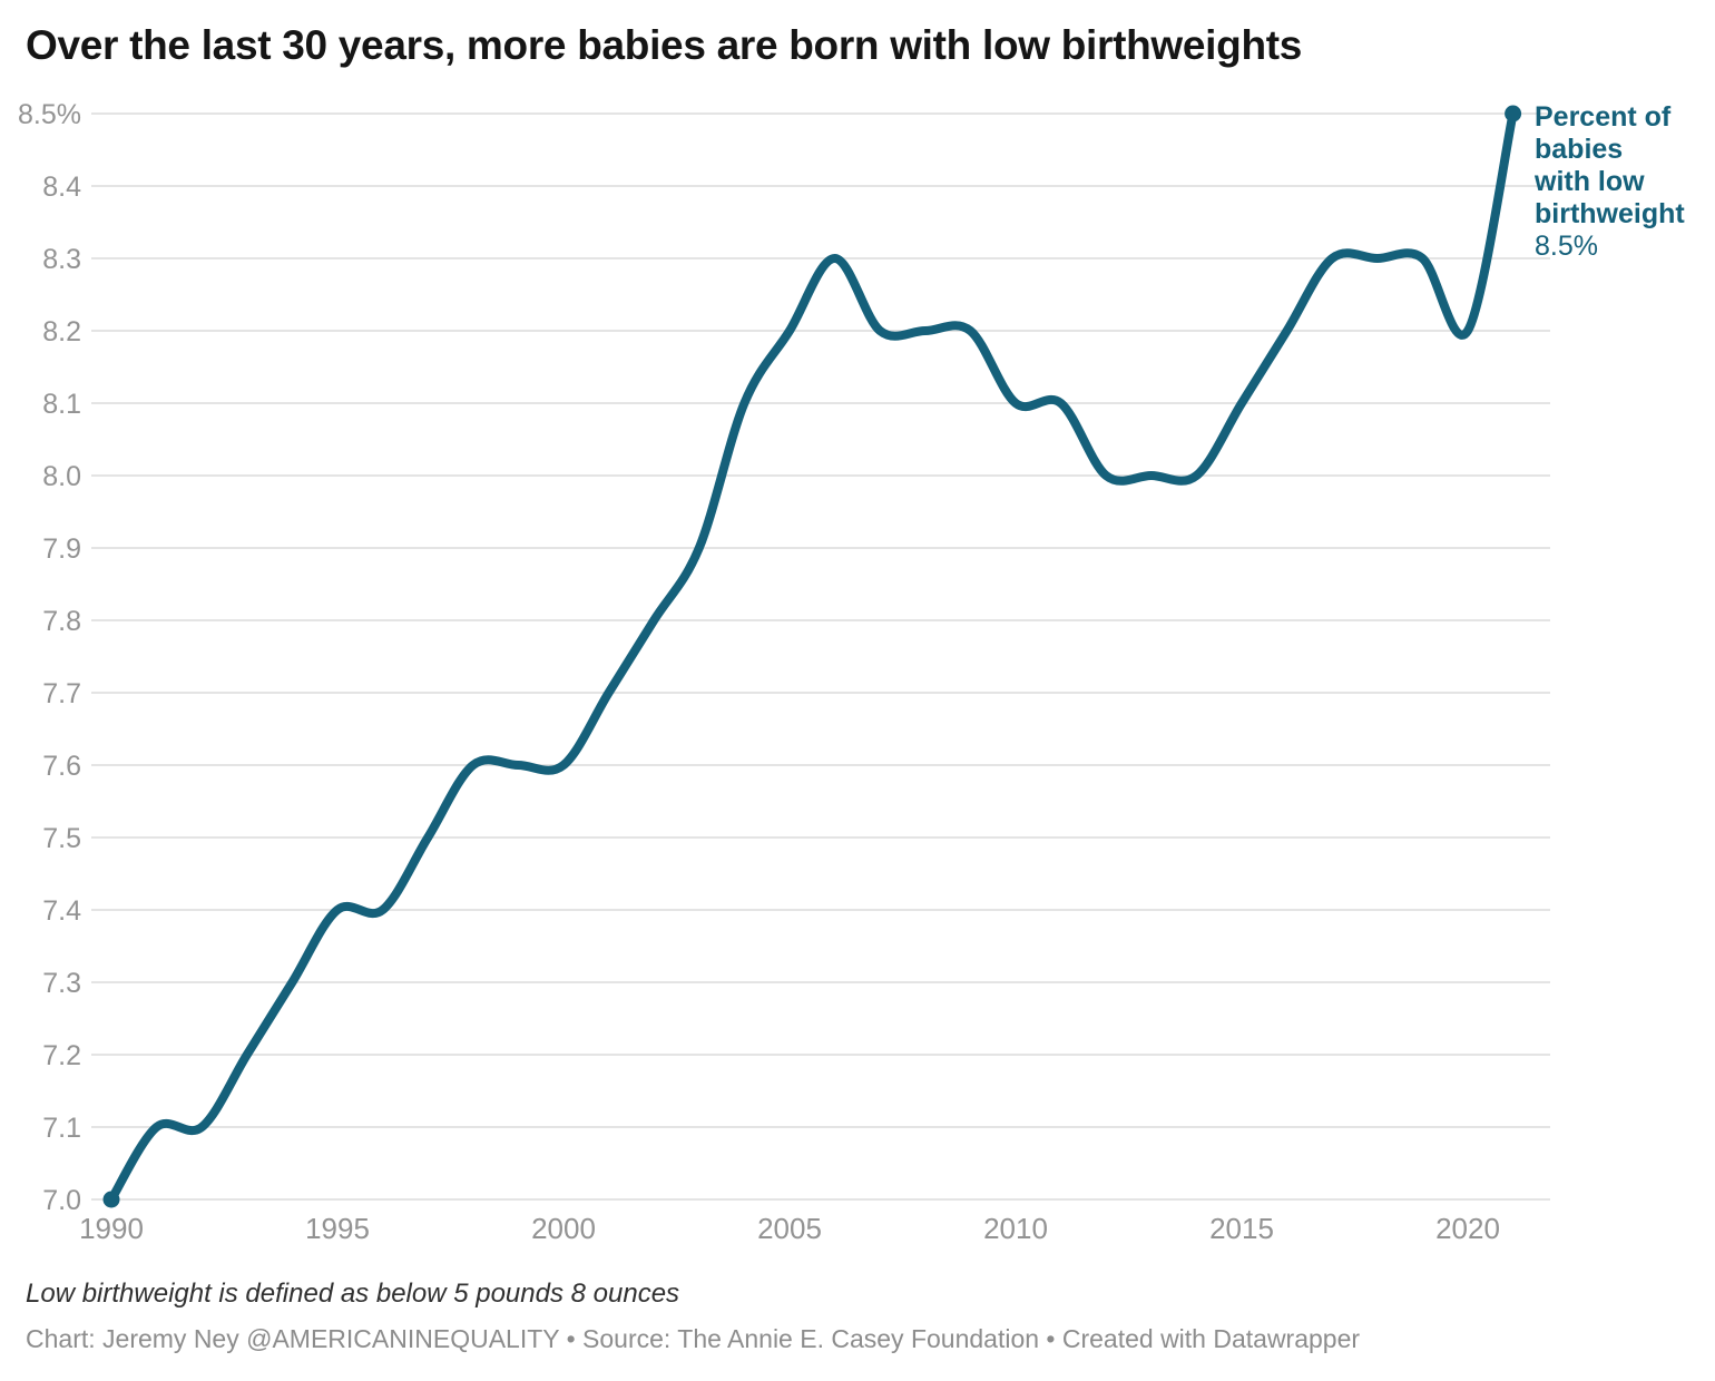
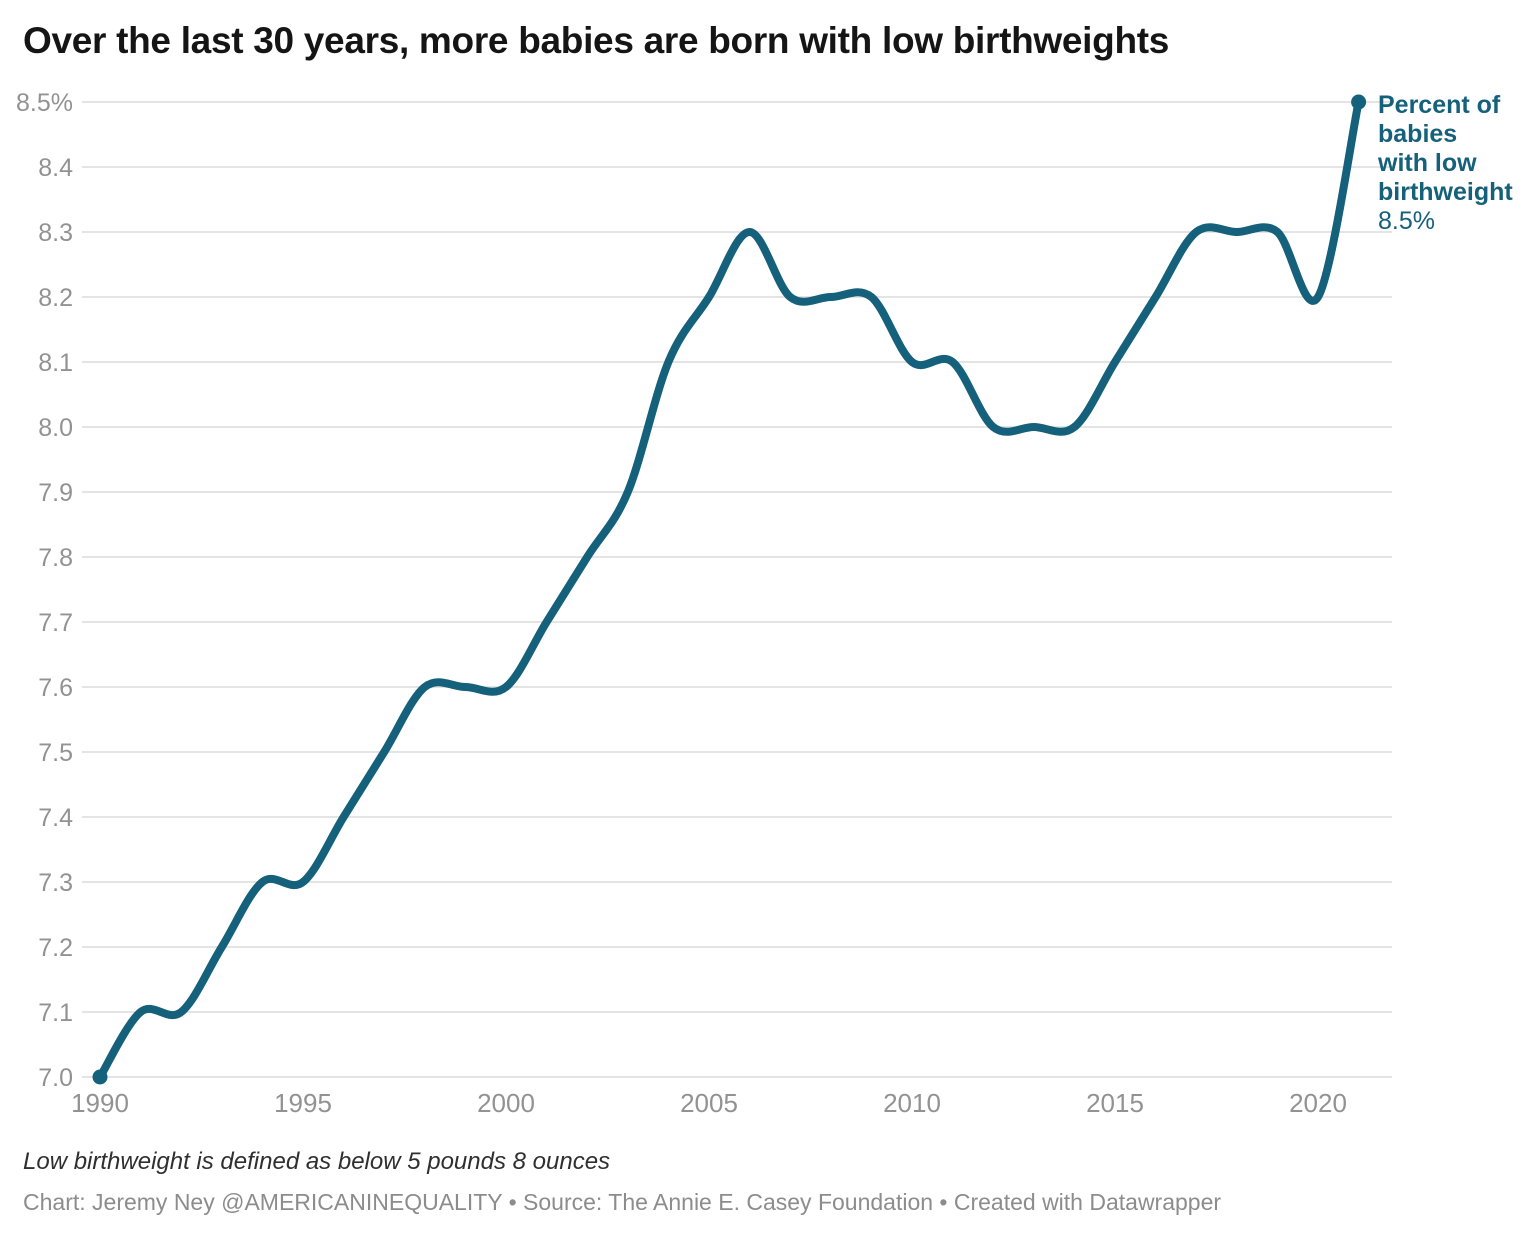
1995: 7.4% -> 7.3%
